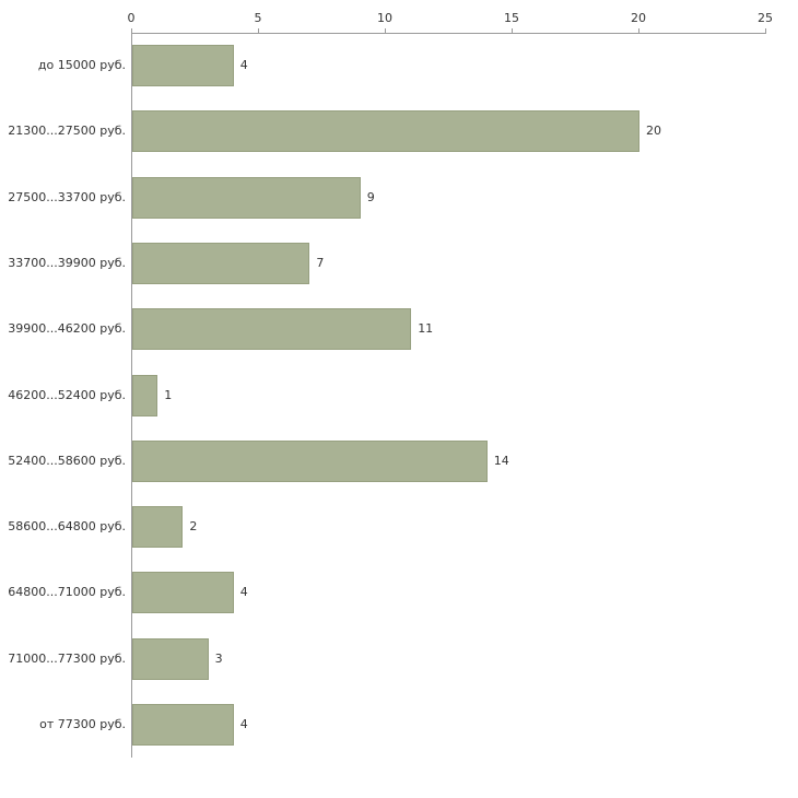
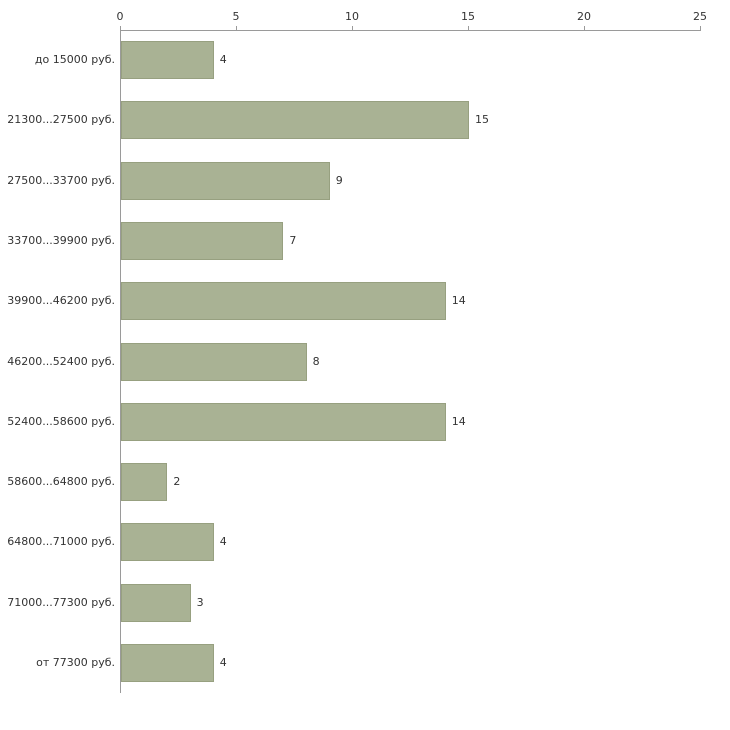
21300...27500 руб.: 20 -> 15
39900...46200 руб.: 11 -> 14
46200...52400 руб.: 1 -> 8
